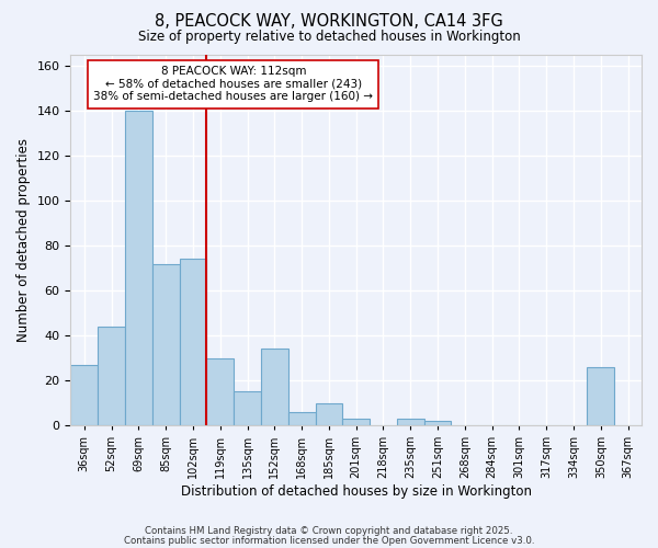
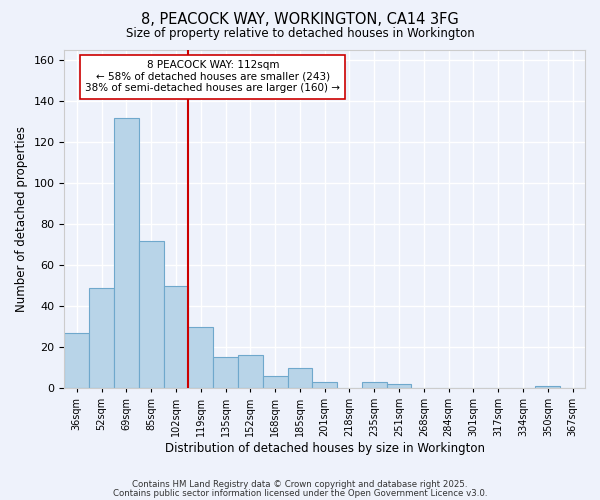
52sqm: 44 -> 49
69sqm: 140 -> 132
102sqm: 74 -> 50
152sqm: 34 -> 16
350sqm: 26 -> 1
